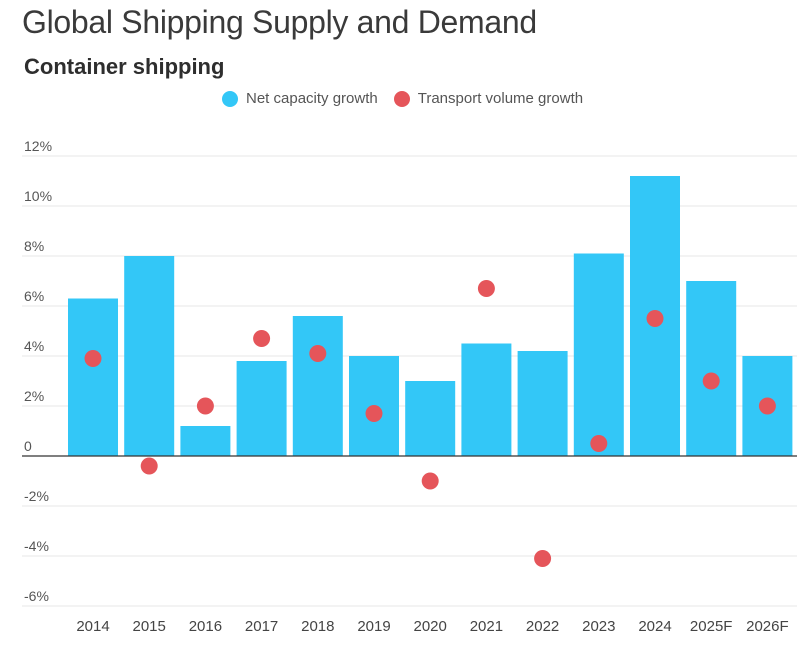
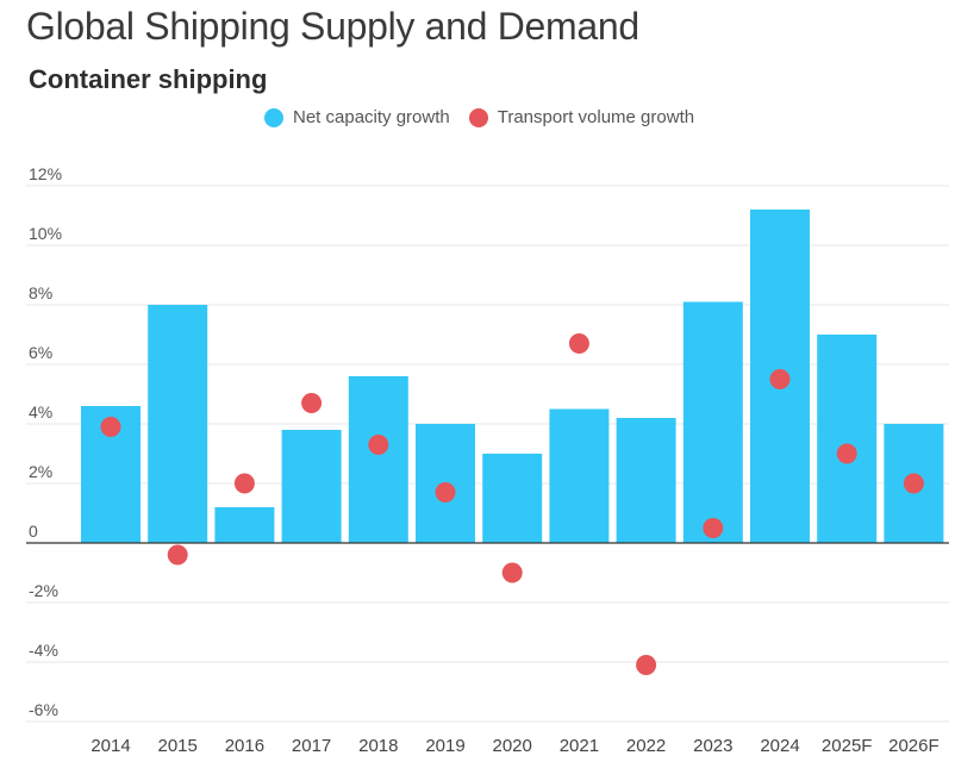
Net capacity growth/2014: 6.3% -> 4.6%
Transport volume growth/2018: 4.1% -> 3.3%
